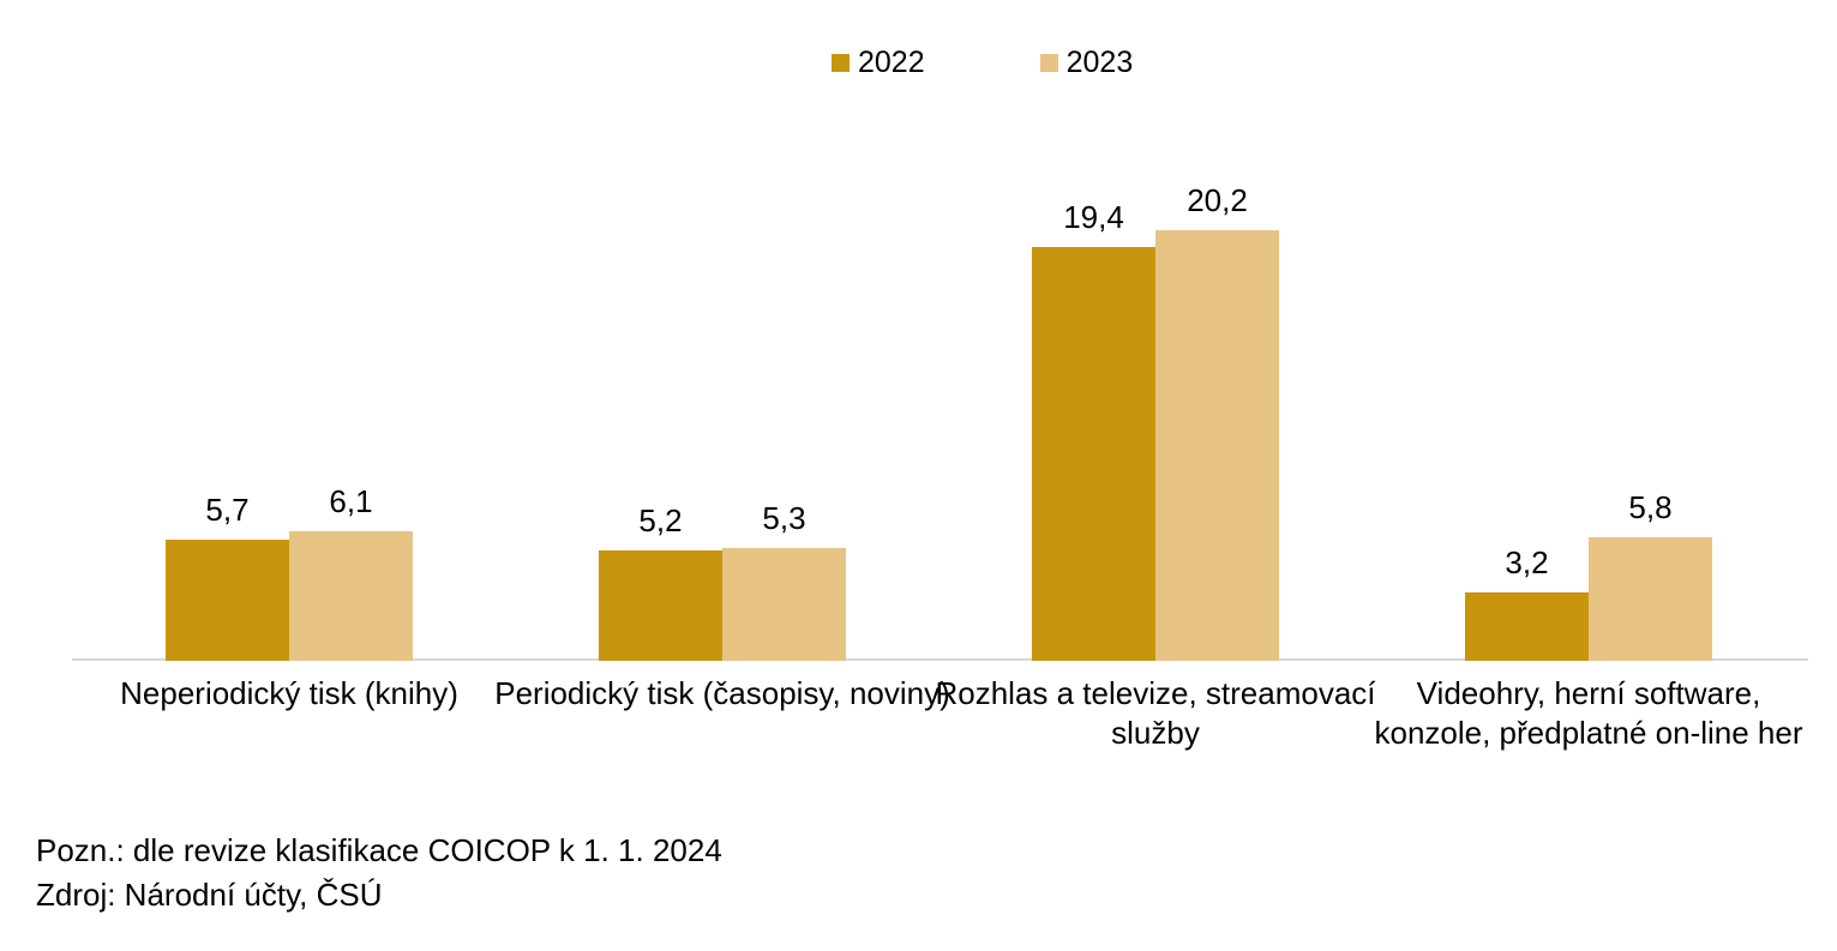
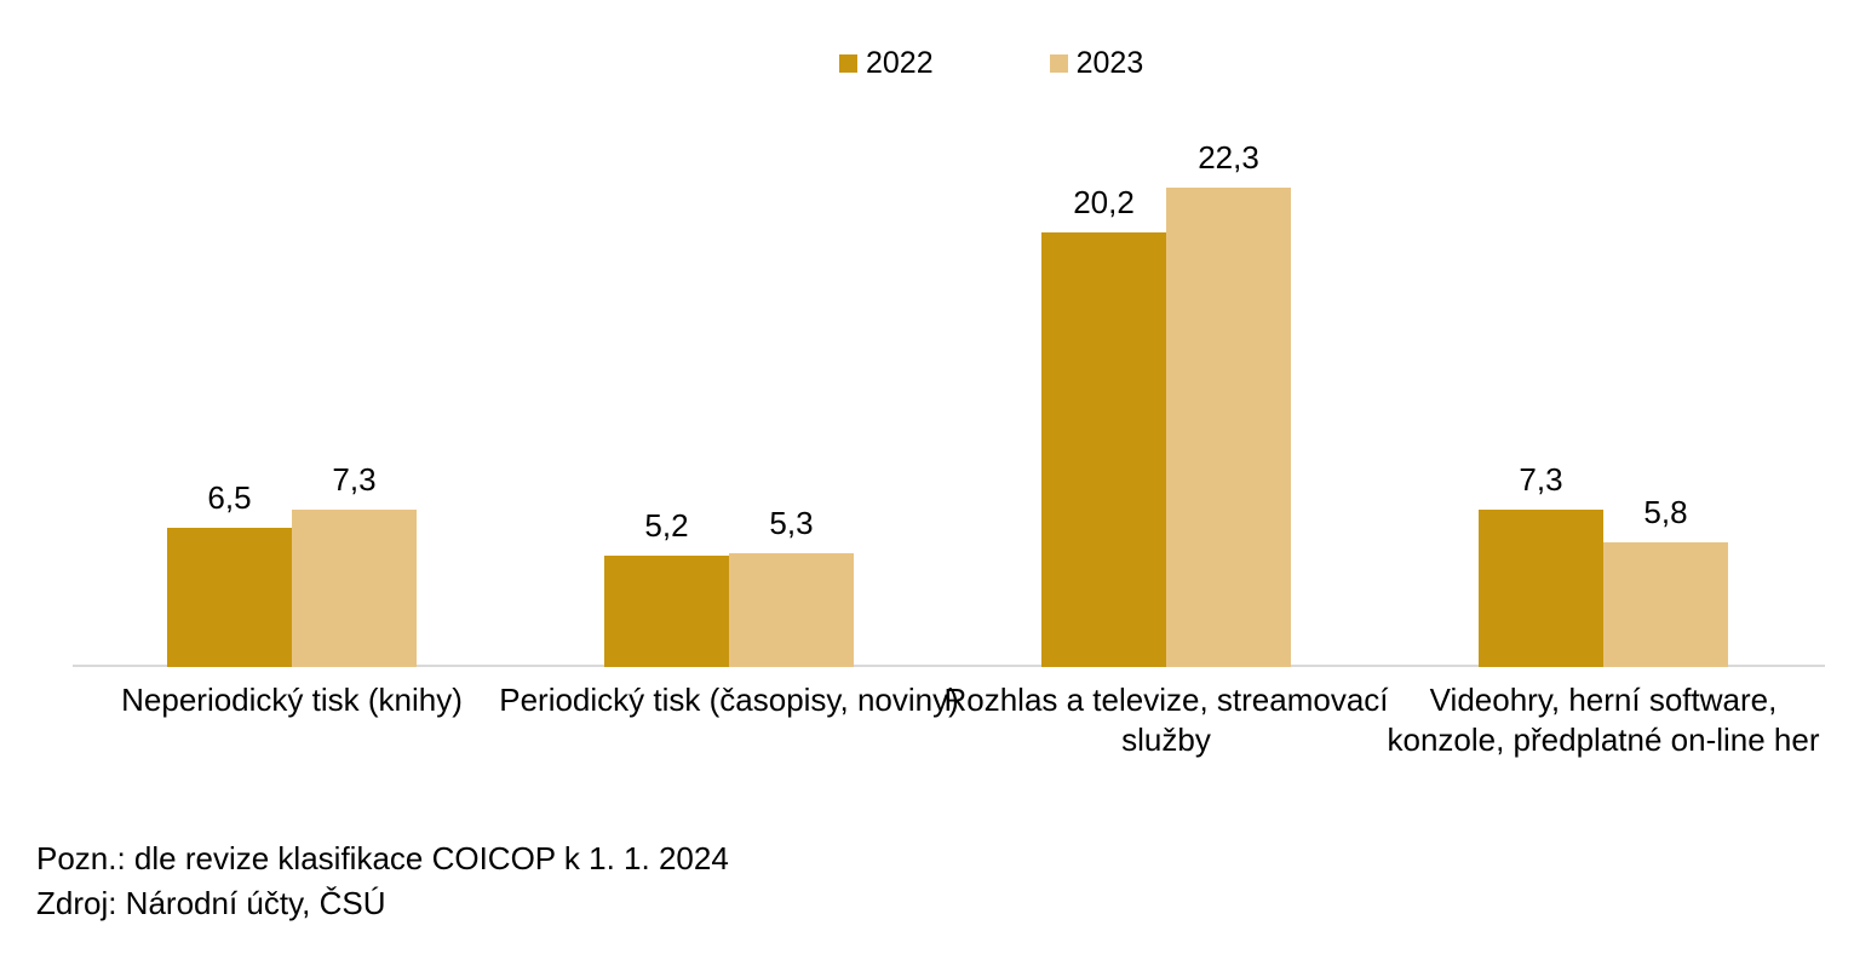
2022/Neperiodický tisk (knihy): 5,7 -> 6,5
2023/Neperiodický tisk (knihy): 6,1 -> 7,3
2022/Rozhlas a televize, streamovací služby: 19,4 -> 20,2
2023/Rozhlas a televize, streamovací služby: 20,2 -> 22,3
2022/Videohry, herní software, konzole, předplatné on-line her: 3,2 -> 7,3
